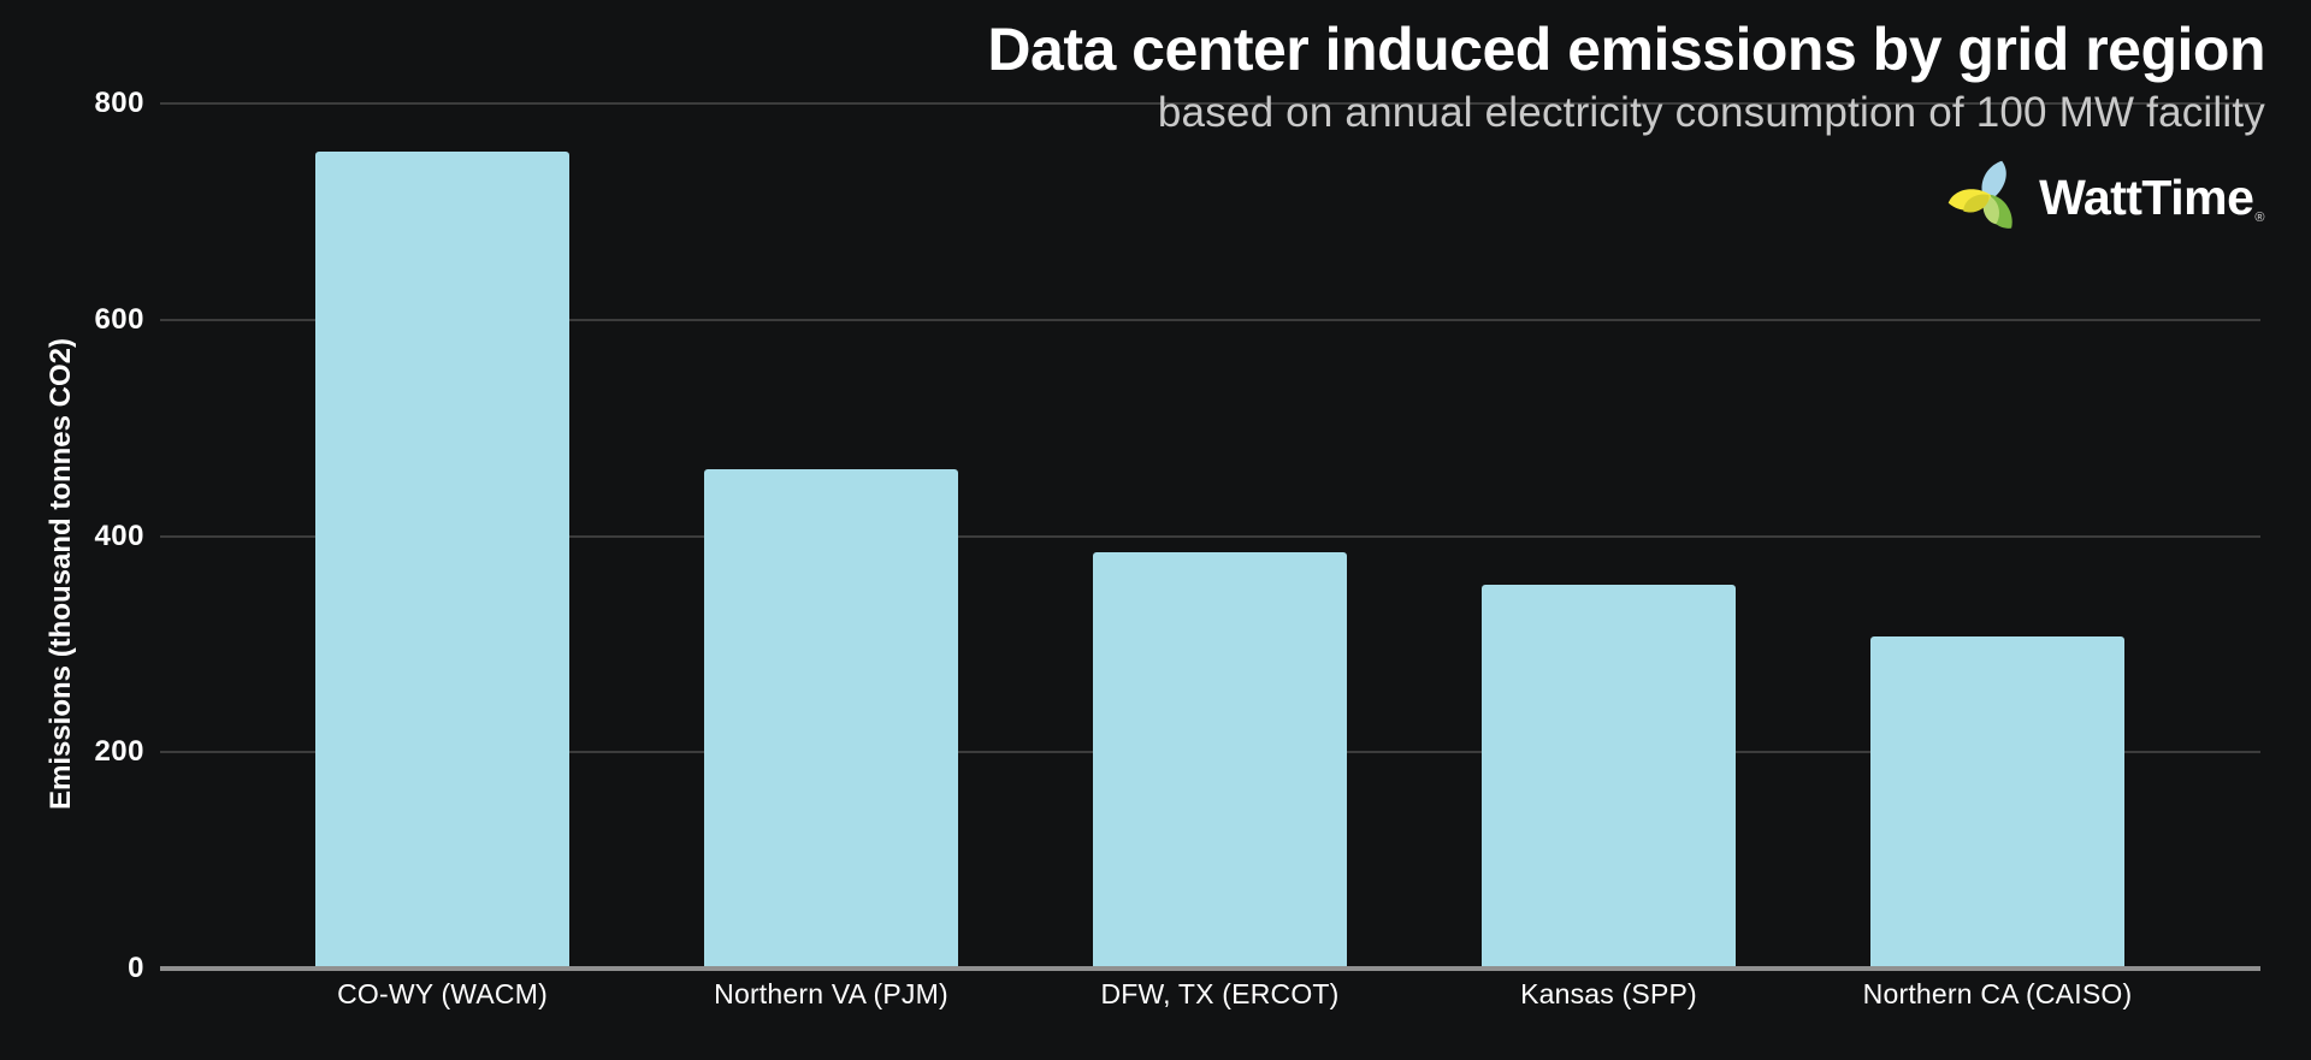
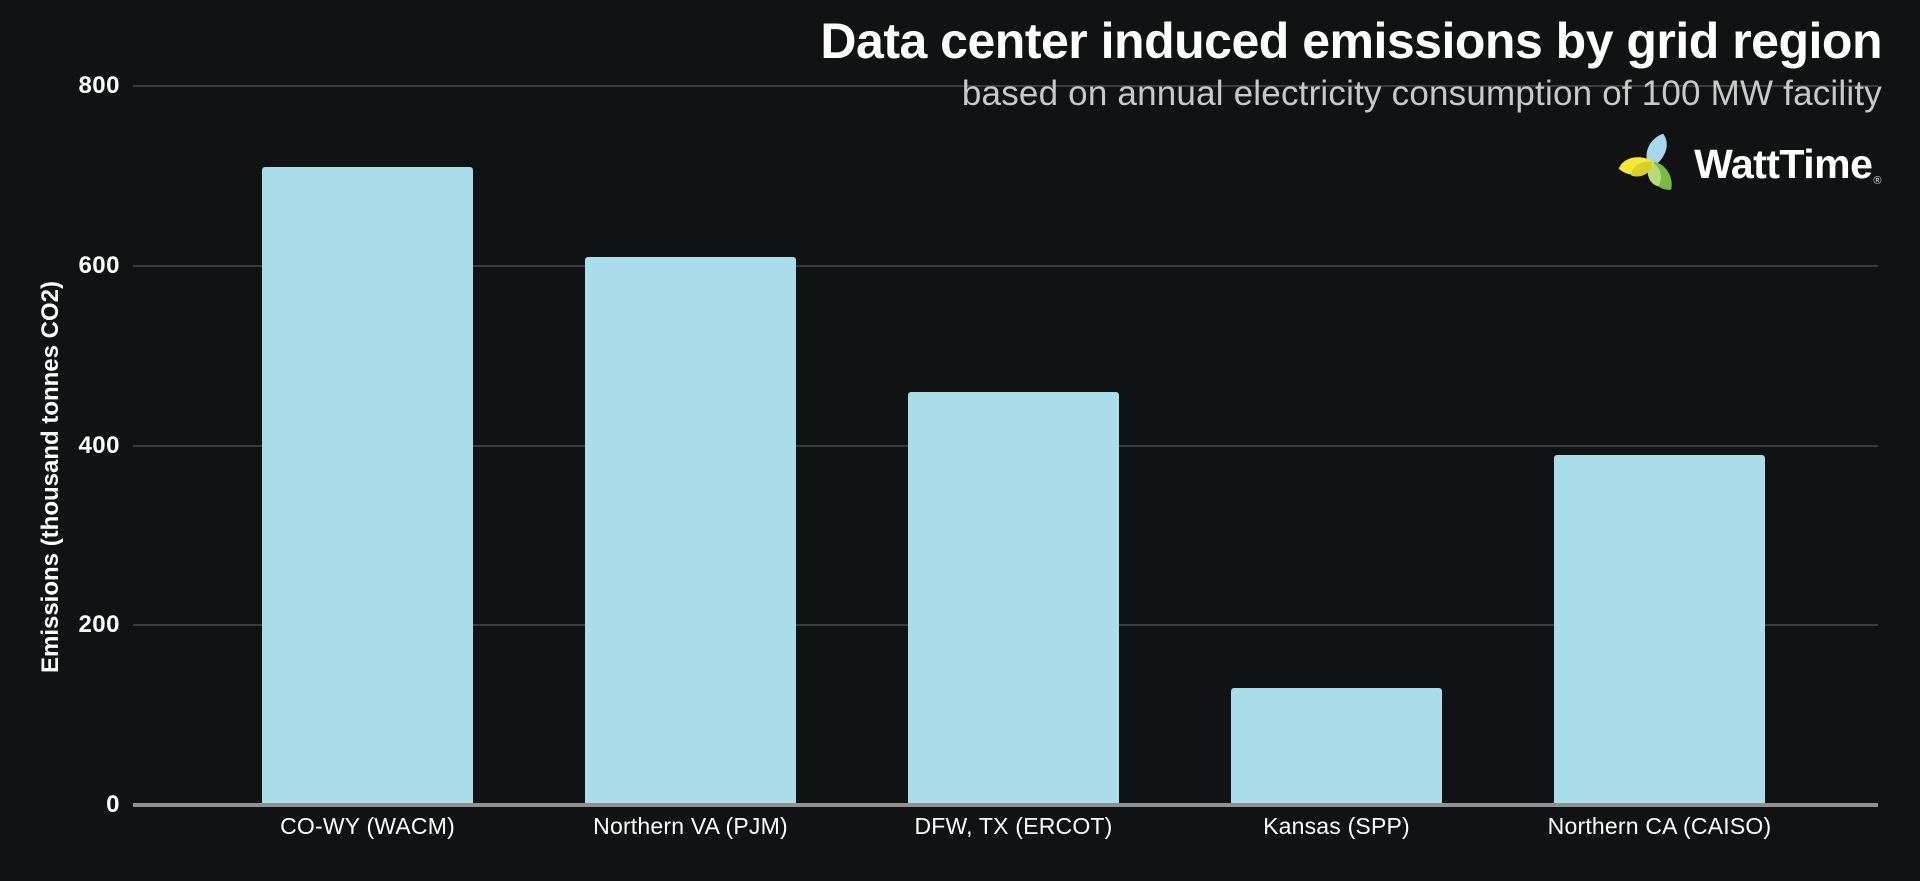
CO-WY (WACM): 760 -> 710
Northern VA (PJM): 460 -> 610
DFW, TX (ERCOT): 380 -> 460
Kansas (SPP): 360 -> 130
Northern CA (CAISO): 310 -> 390
